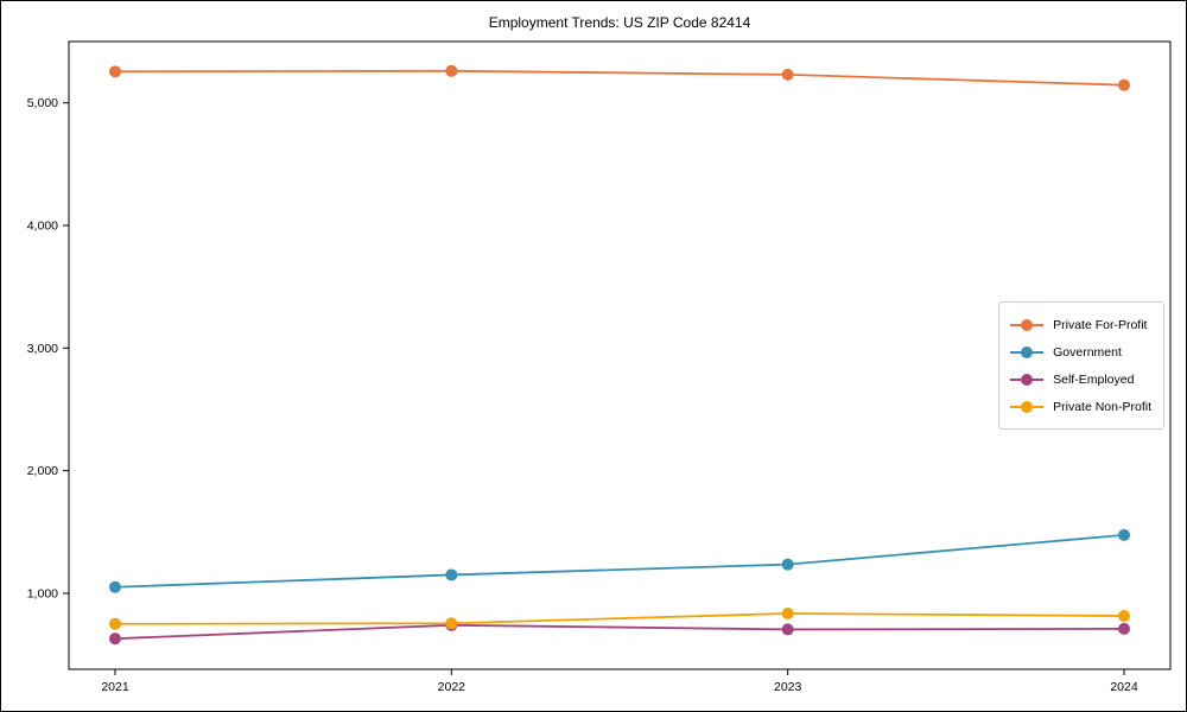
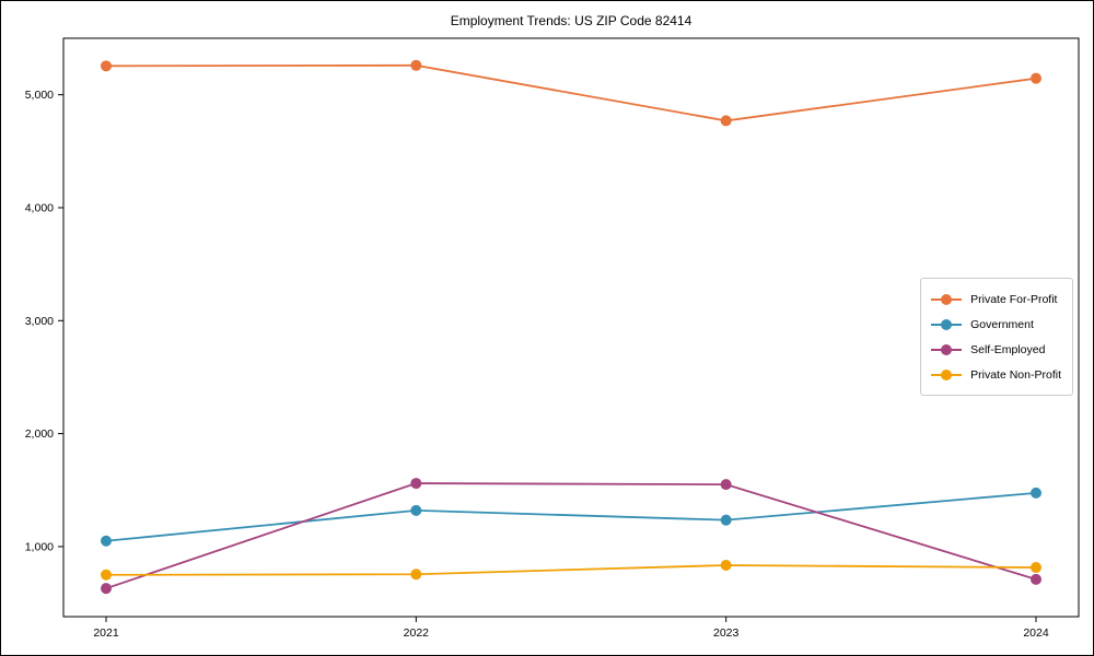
Government/2022: 1150 -> 1320
Self-Employed/2022: 740 -> 1560
Private For-Profit/2023: 5230 -> 4770
Self-Employed/2023: 700 -> 1550
